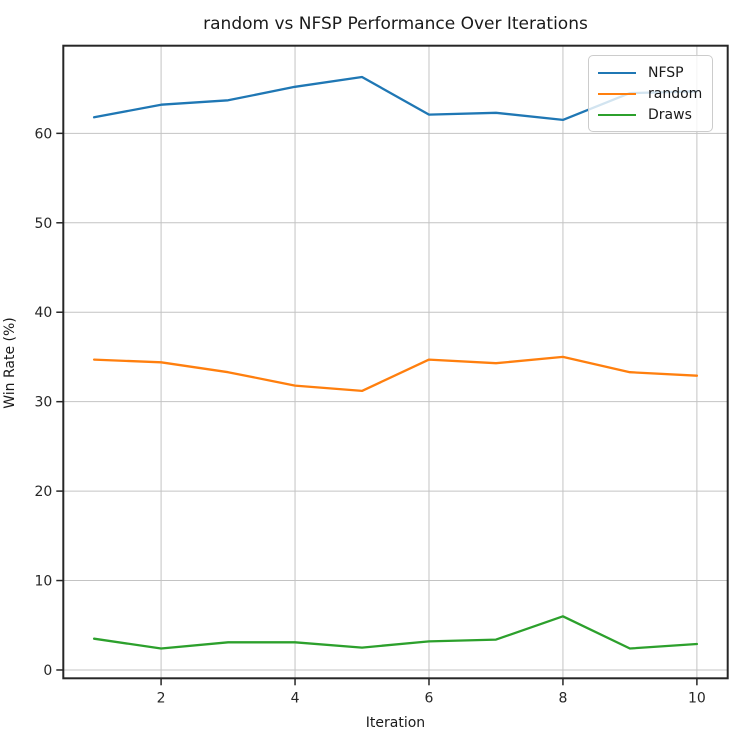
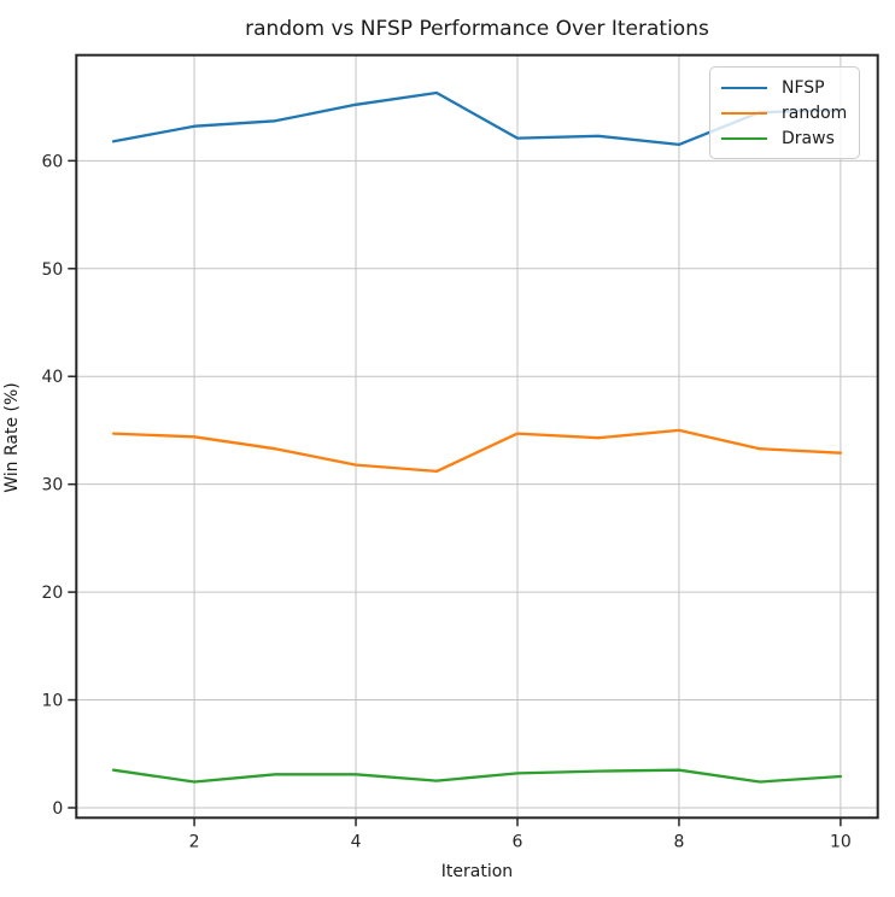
Draws/8: 6 -> 4
